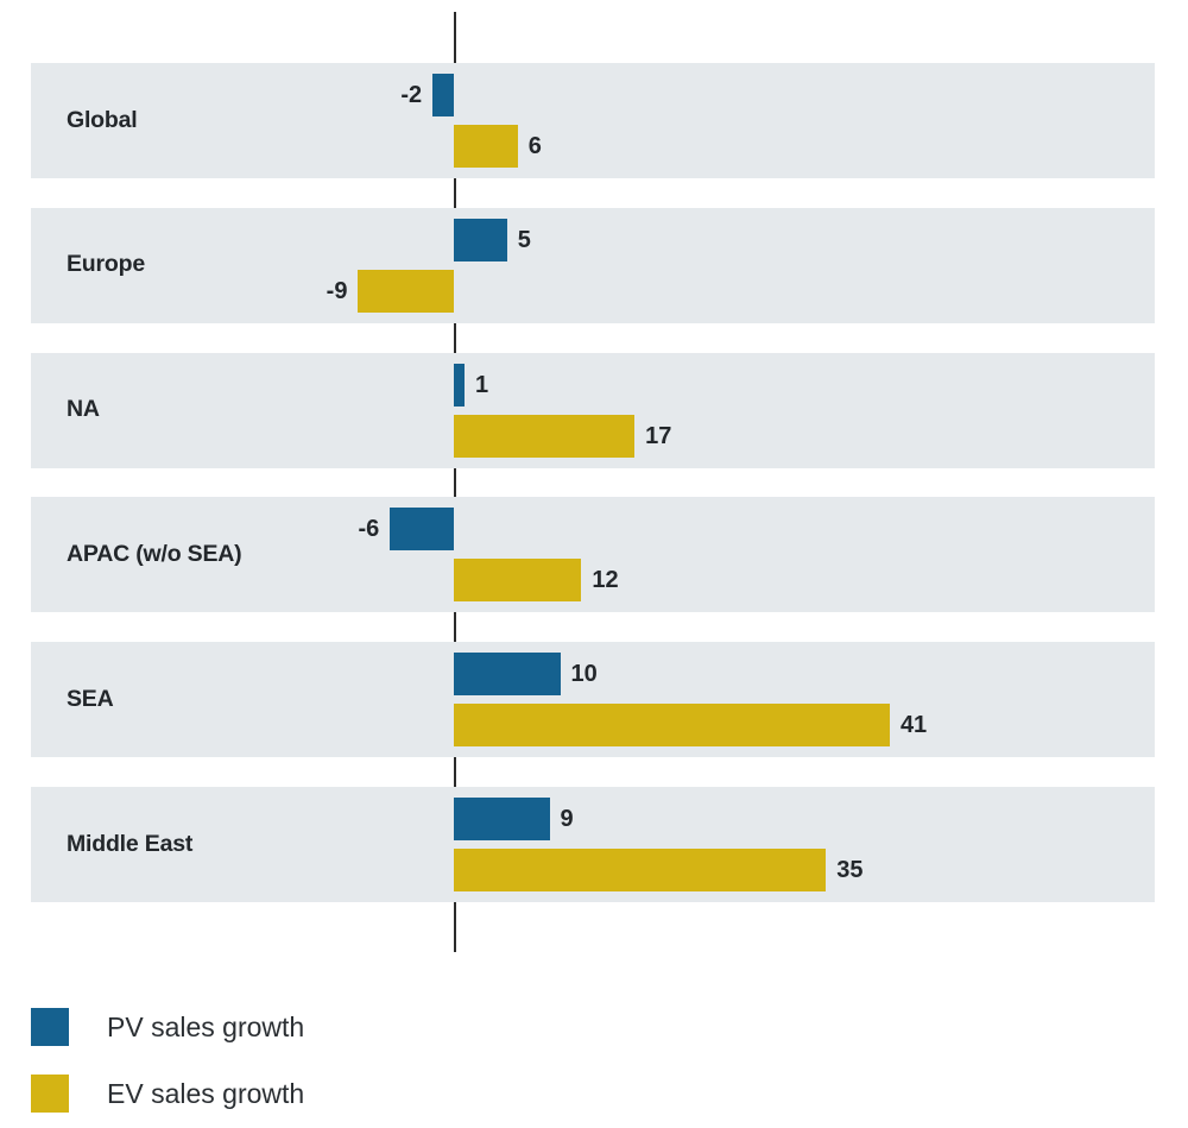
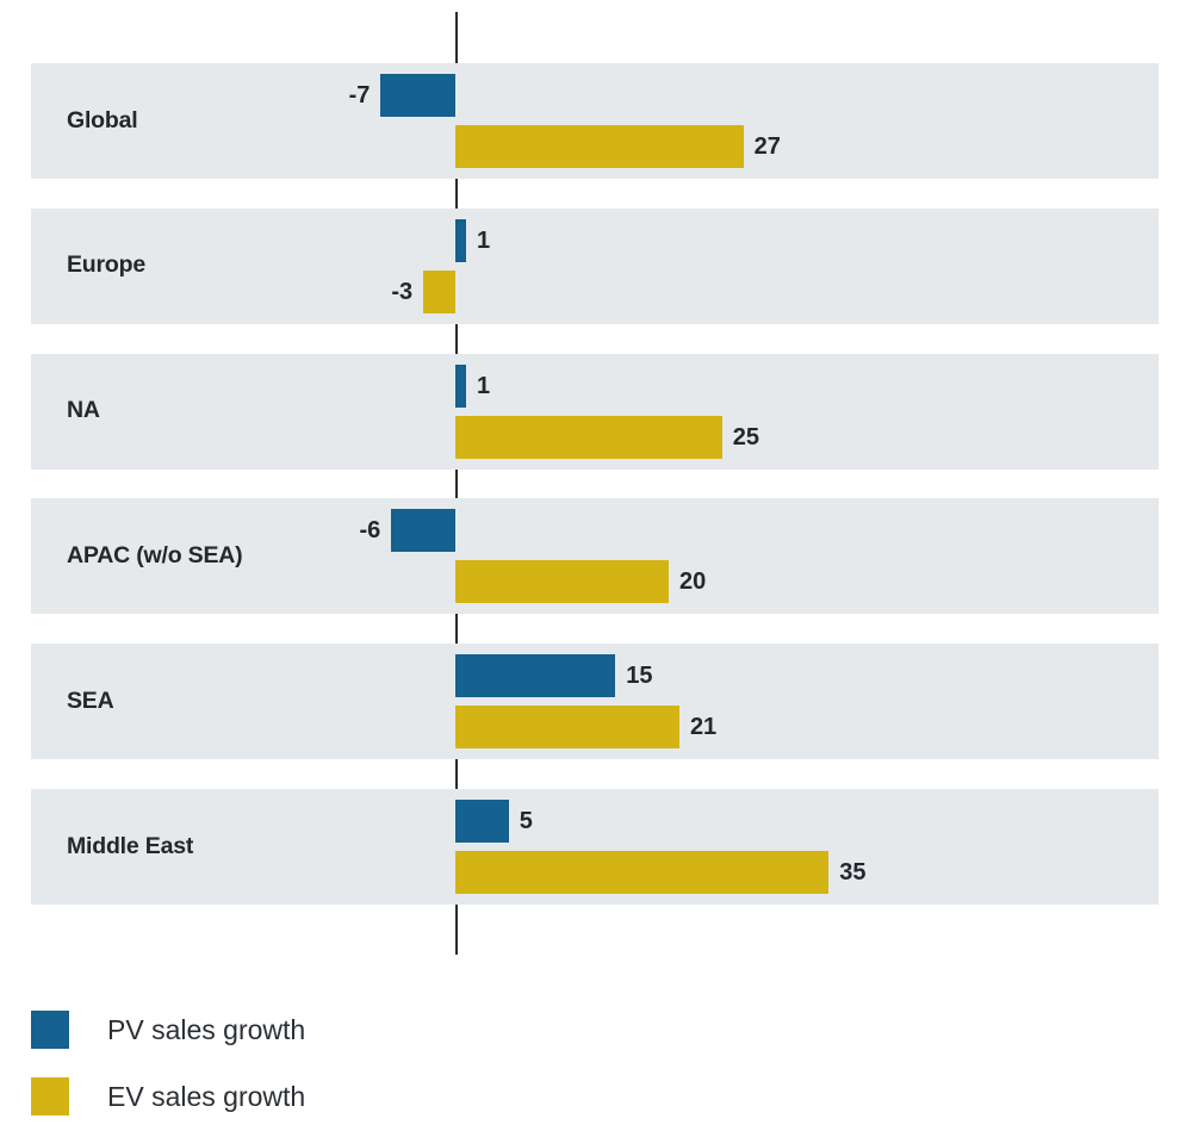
PV sales growth/Global: -2 -> -7
EV sales growth/Global: 6 -> 27
PV sales growth/Europe: 5 -> 1
EV sales growth/Europe: -9 -> -3
EV sales growth/NA: 17 -> 25
EV sales growth/APAC (w/o SEA): 12 -> 20
PV sales growth/SEA: 10 -> 15
EV sales growth/SEA: 41 -> 21
PV sales growth/Middle East: 9 -> 5
